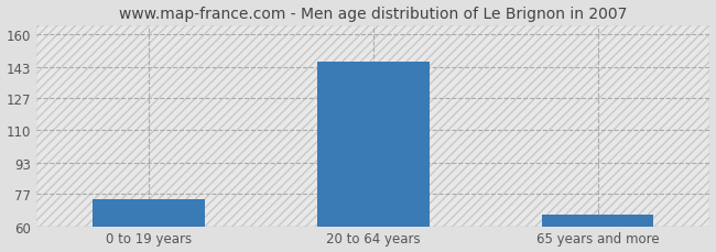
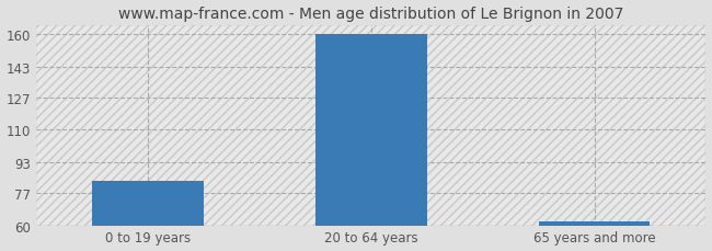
0 to 19 years: 74 -> 83
20 to 64 years: 146 -> 160
65 years and more: 66 -> 62
